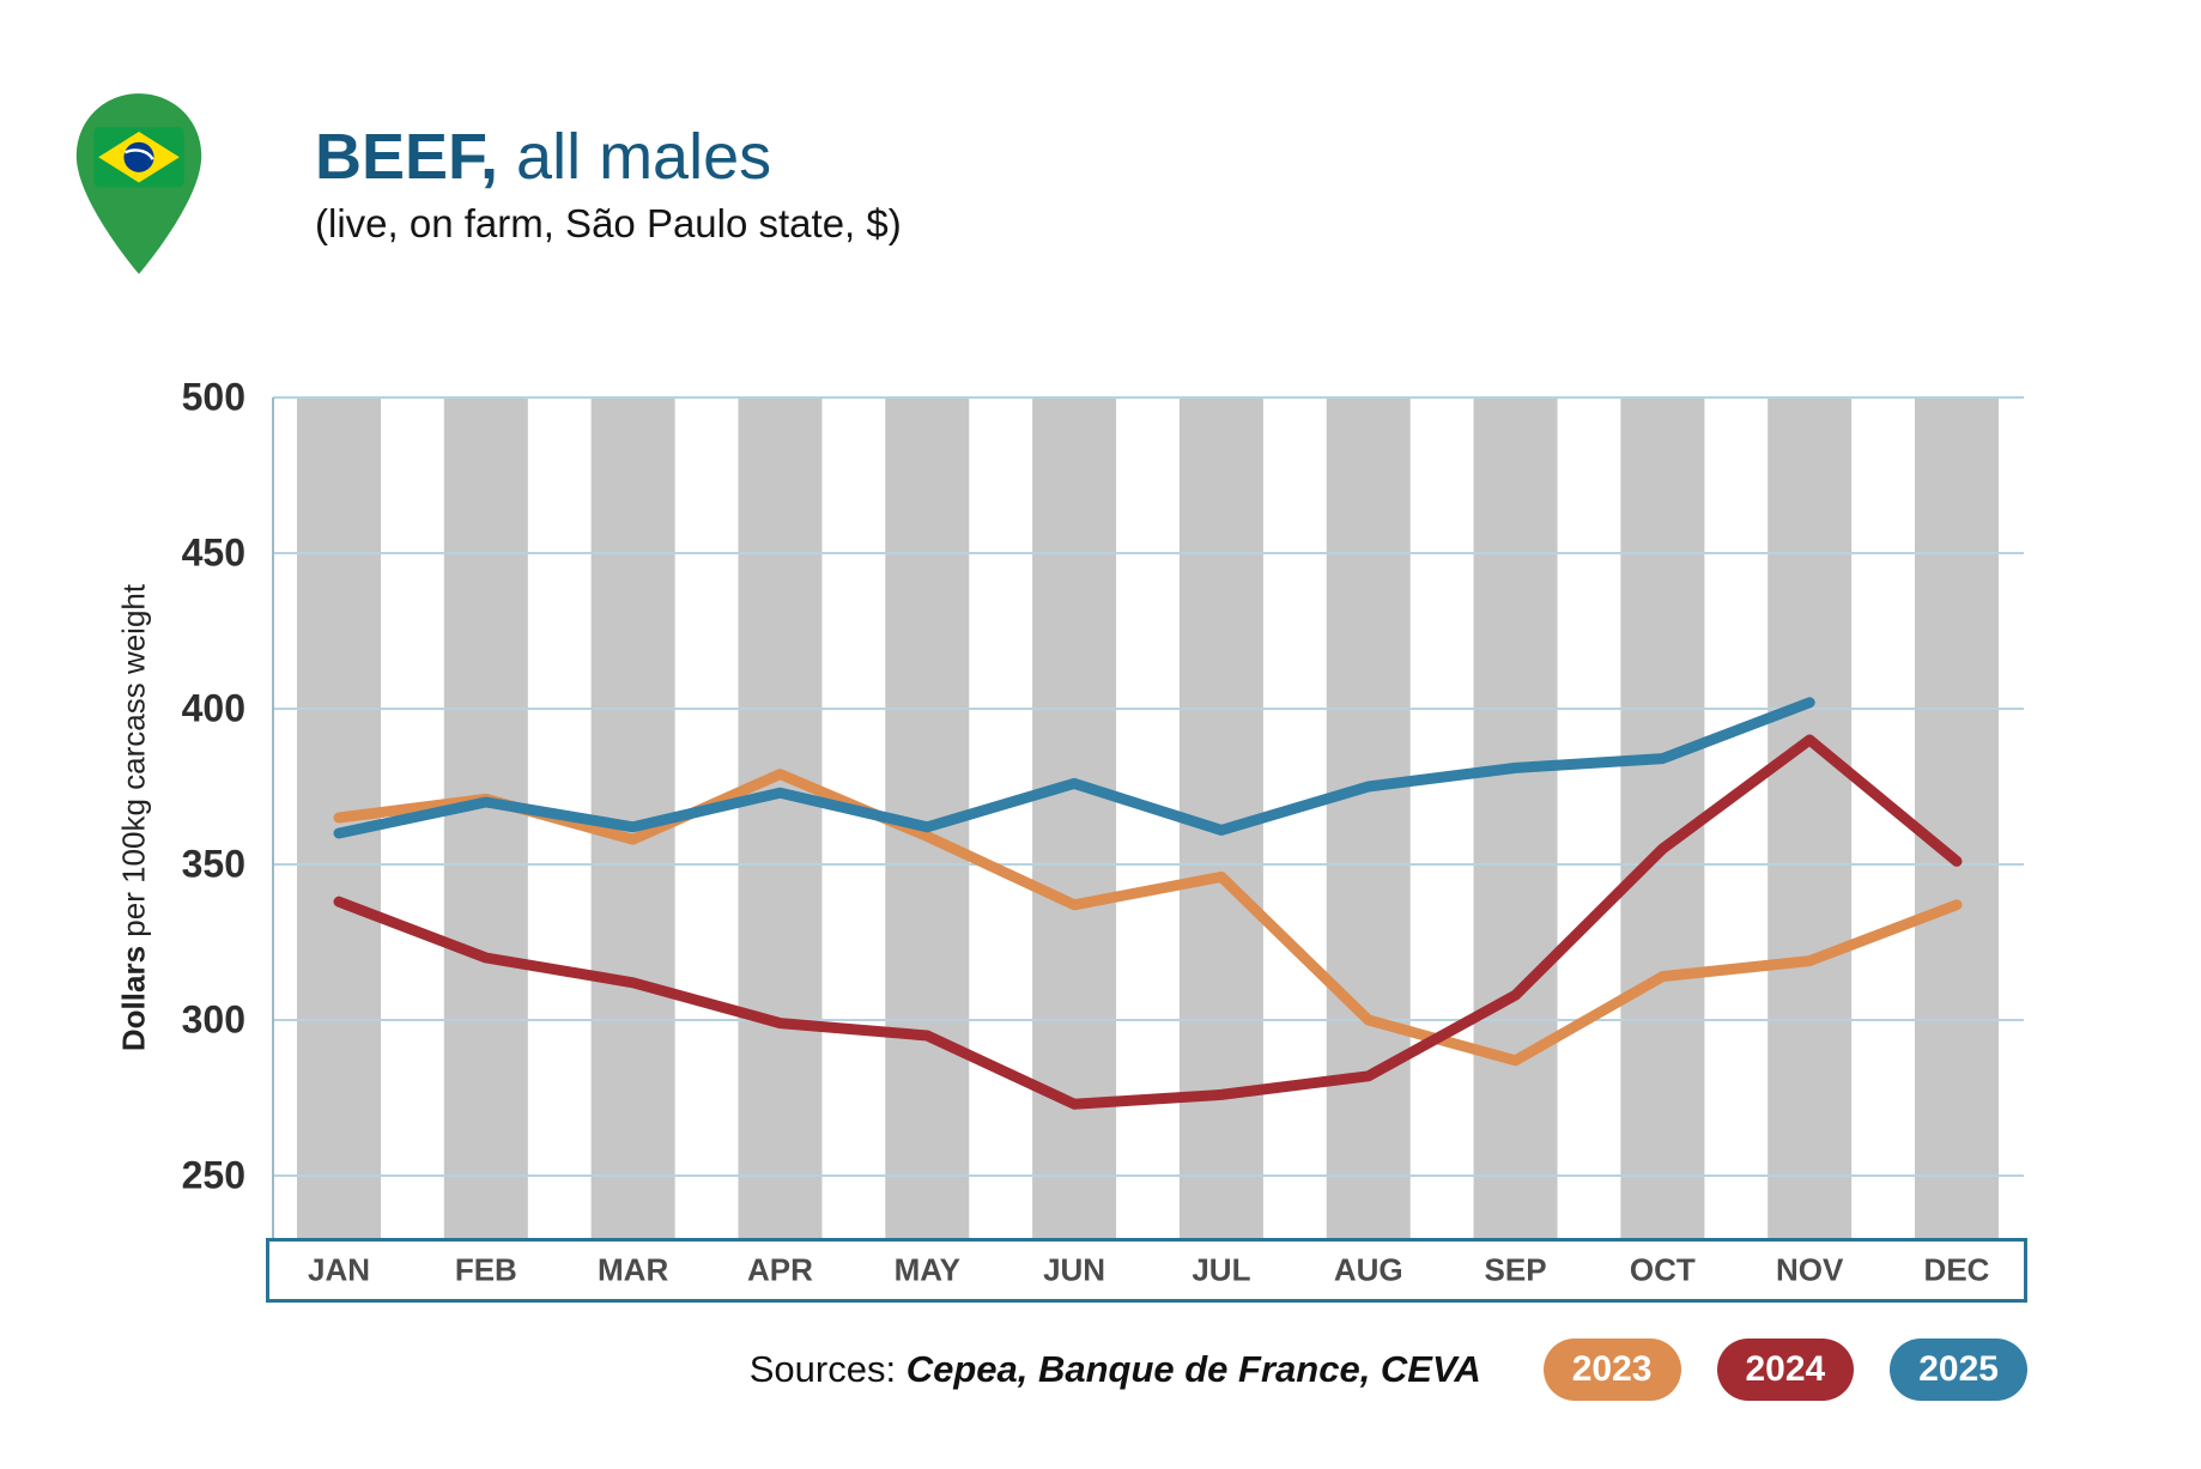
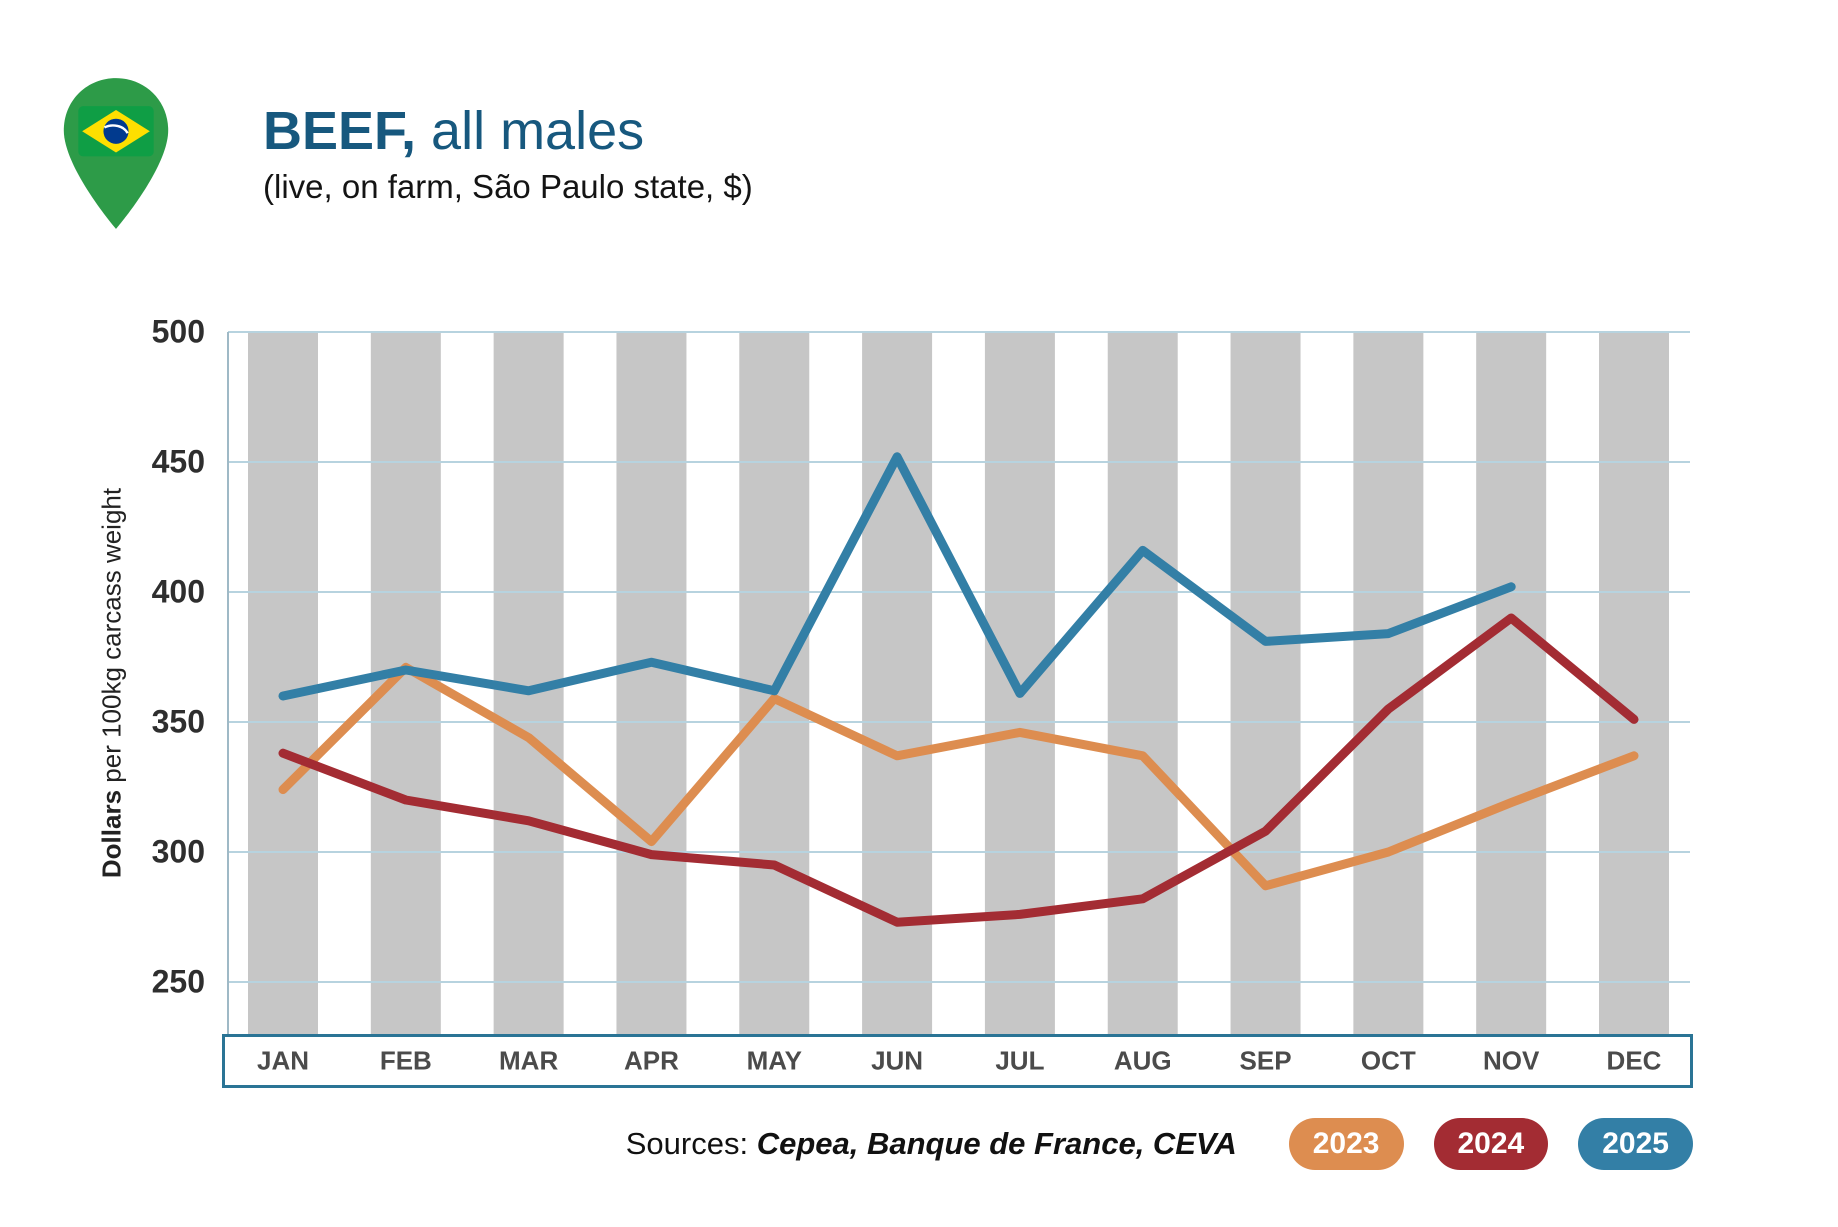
2023/JAN: 365 -> 324
2023/MAR: 358 -> 344
2023/APR: 379 -> 304
2025/JUN: 376 -> 452
2023/AUG: 300 -> 337
2025/AUG: 375 -> 416
2023/OCT: 314 -> 300
